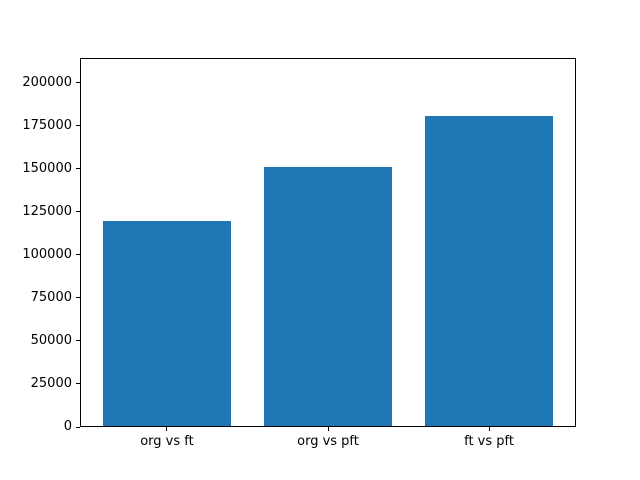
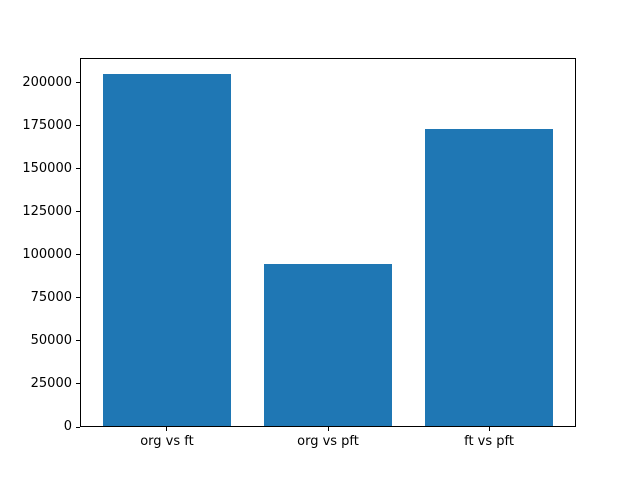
org vs ft: 120000 -> 205000
org vs pft: 151000 -> 95000
ft vs pft: 181000 -> 173000
